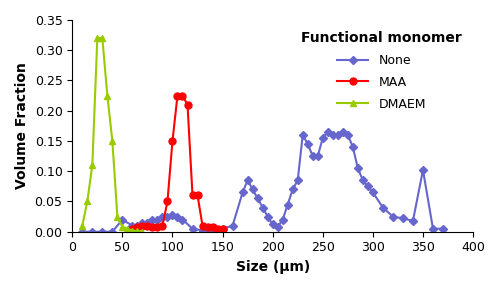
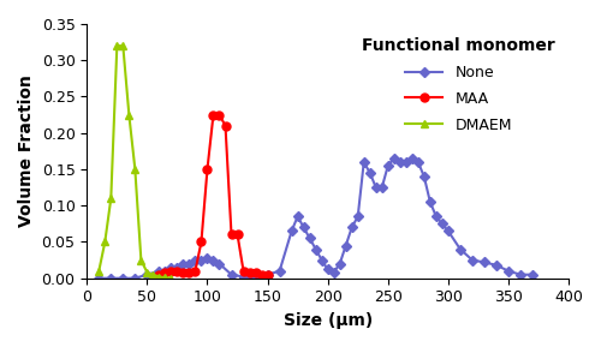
None/50: 0.020 -> 0.005
None/350: 0.102 -> 0.010
